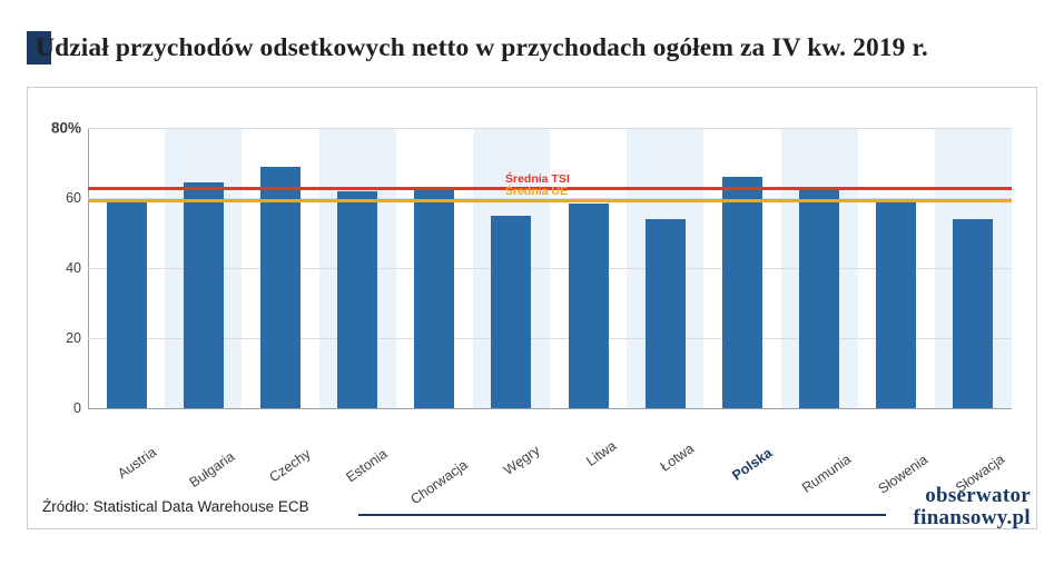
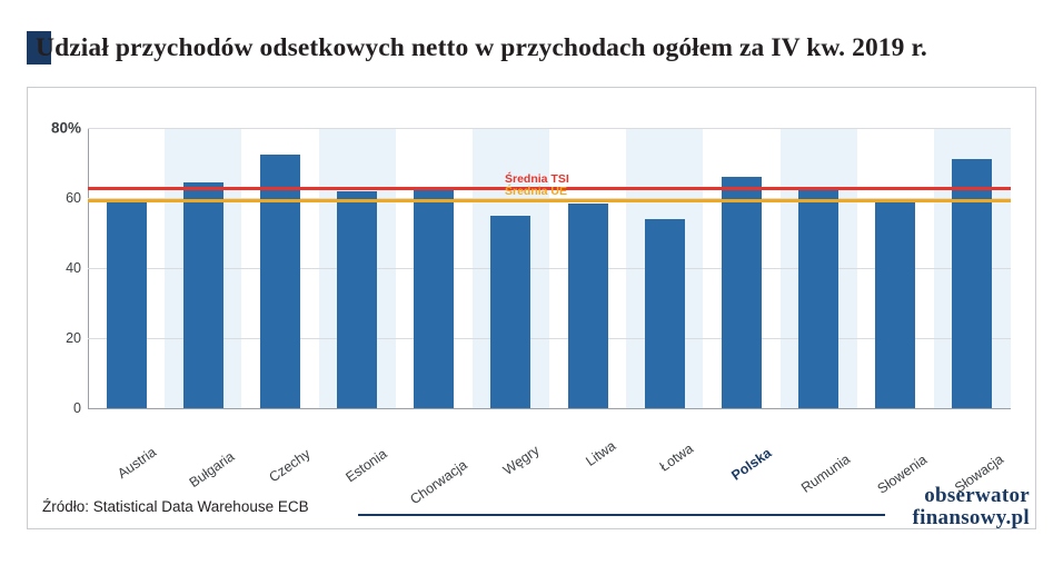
Czechy: 69% -> 72%
Słowacja: 54% -> 71%
